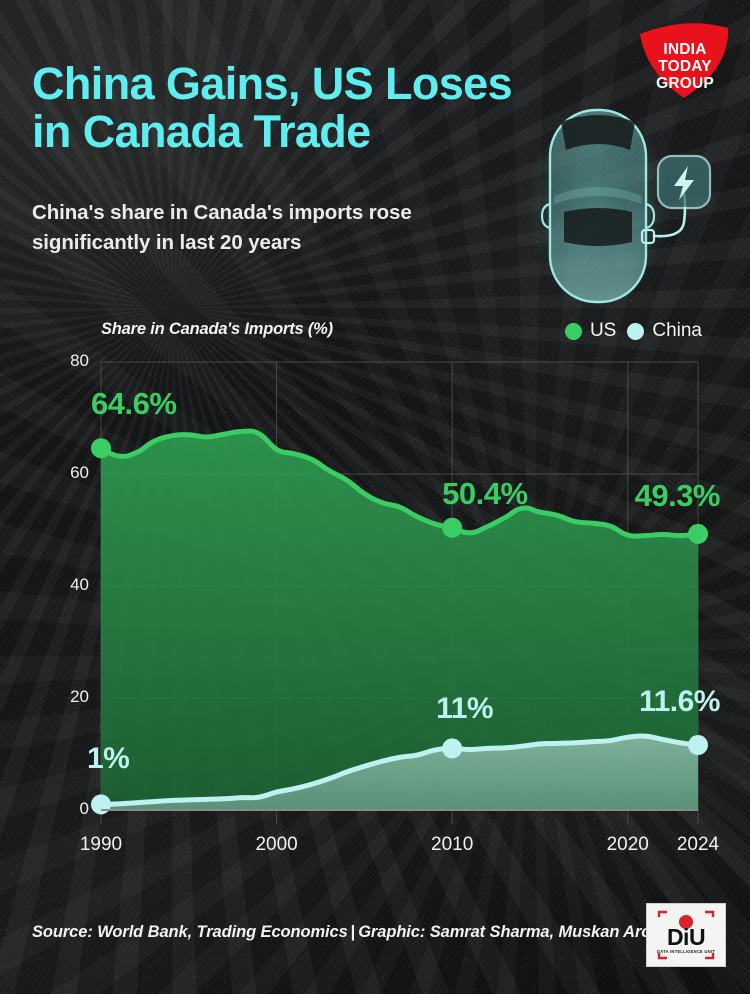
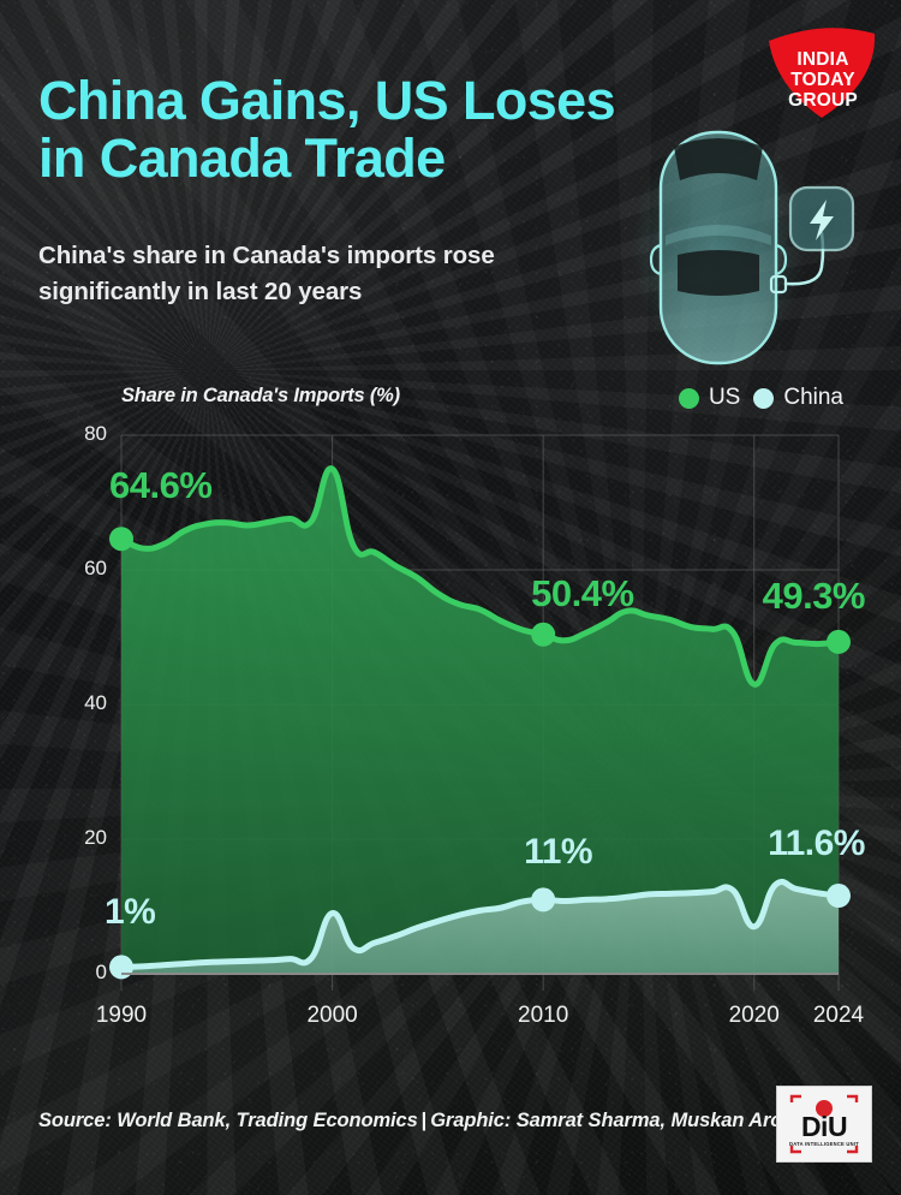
US/2000: 64 -> 75
China/2000: 3 -> 9
US/2020: 49 -> 43
China/2020: 13 -> 7
